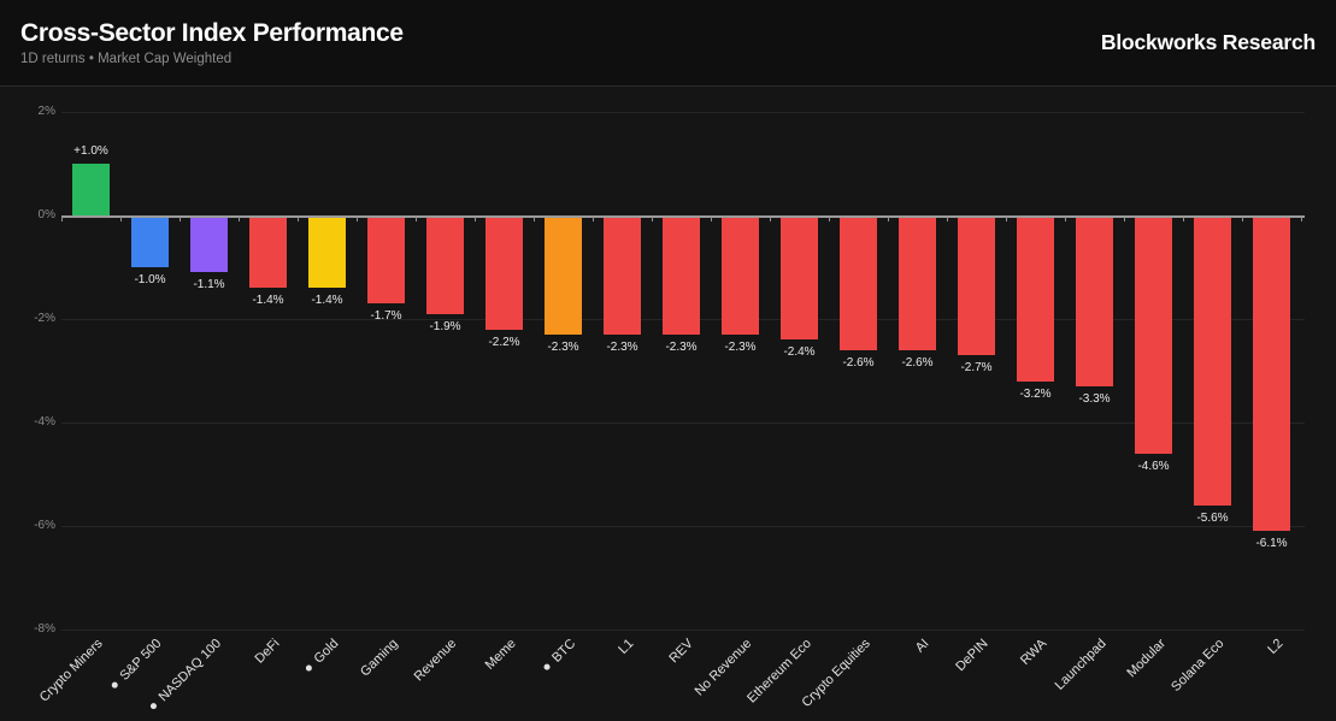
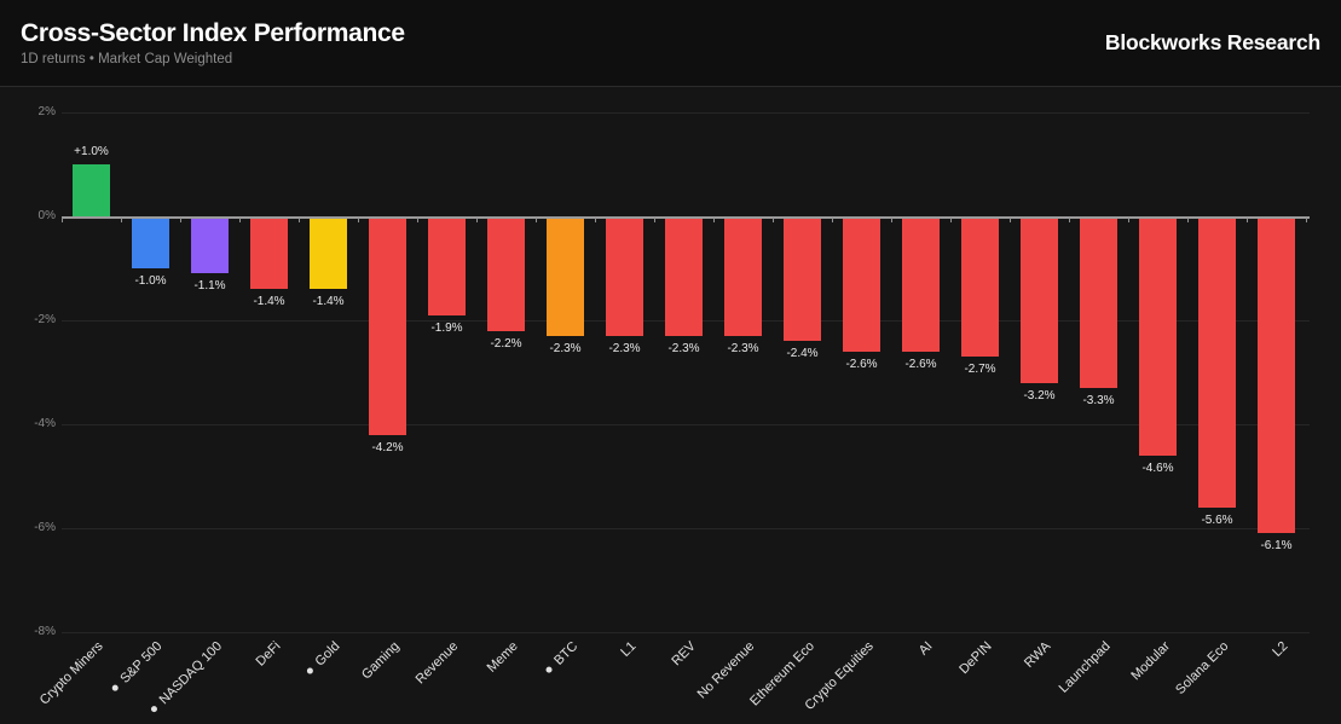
Gaming: -1.7% -> -4.2%
